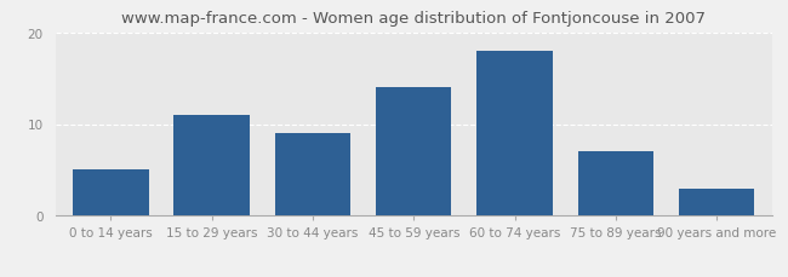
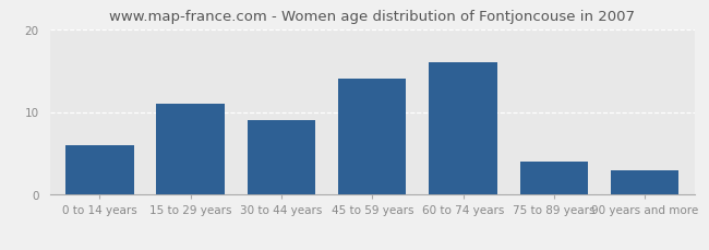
0 to 14 years: 5 -> 6
60 to 74 years: 18 -> 16
75 to 89 years: 7 -> 4
